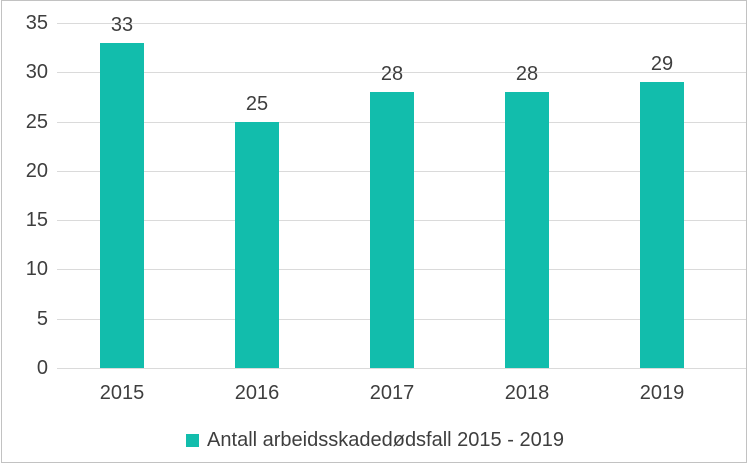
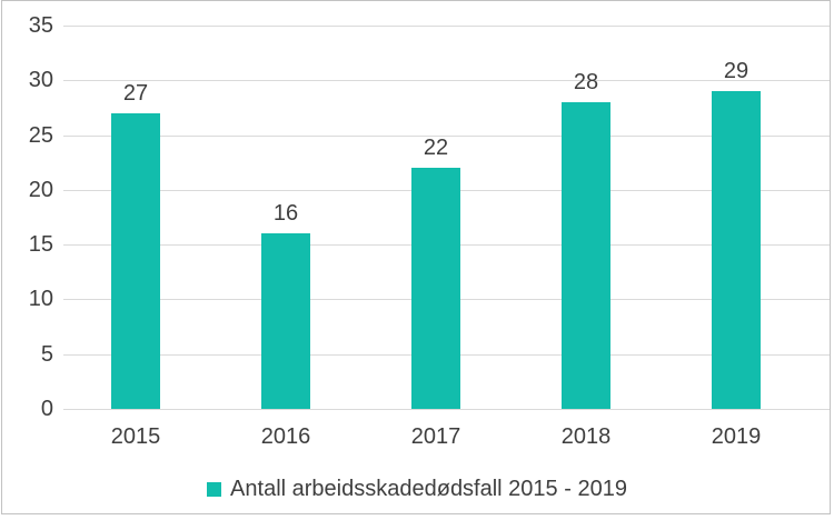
2015: 33 -> 27
2016: 25 -> 16
2017: 28 -> 22
